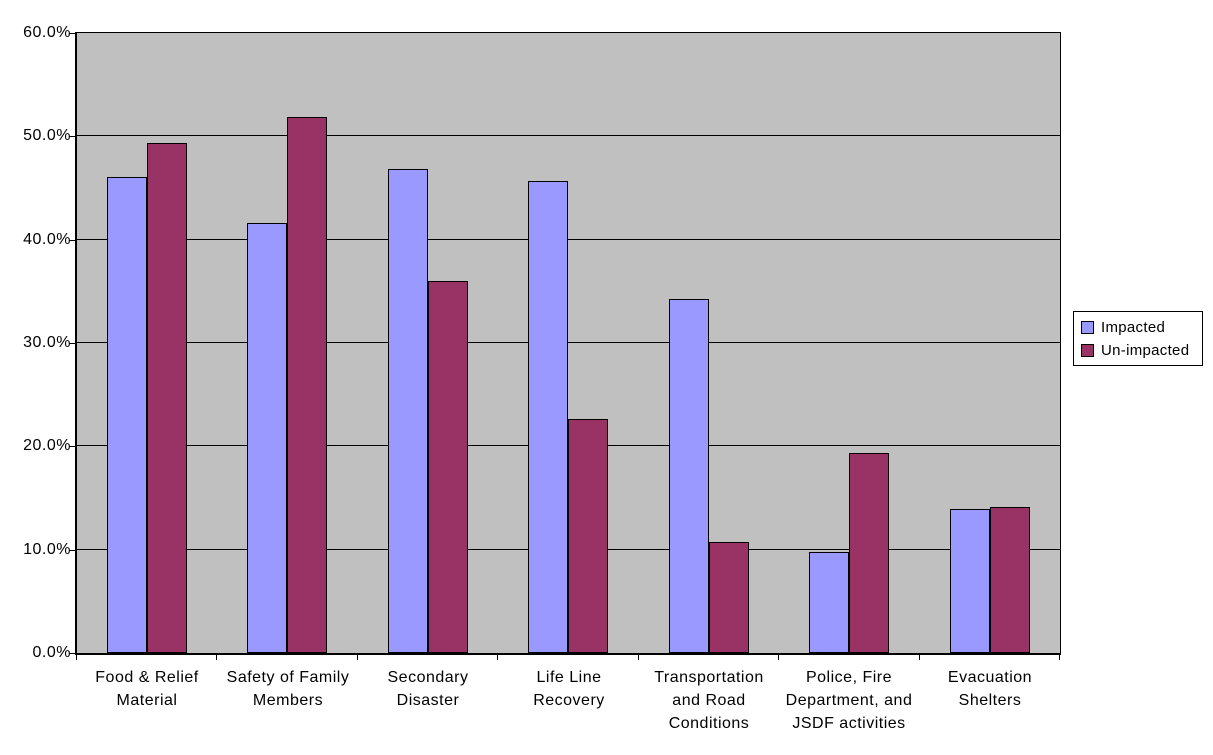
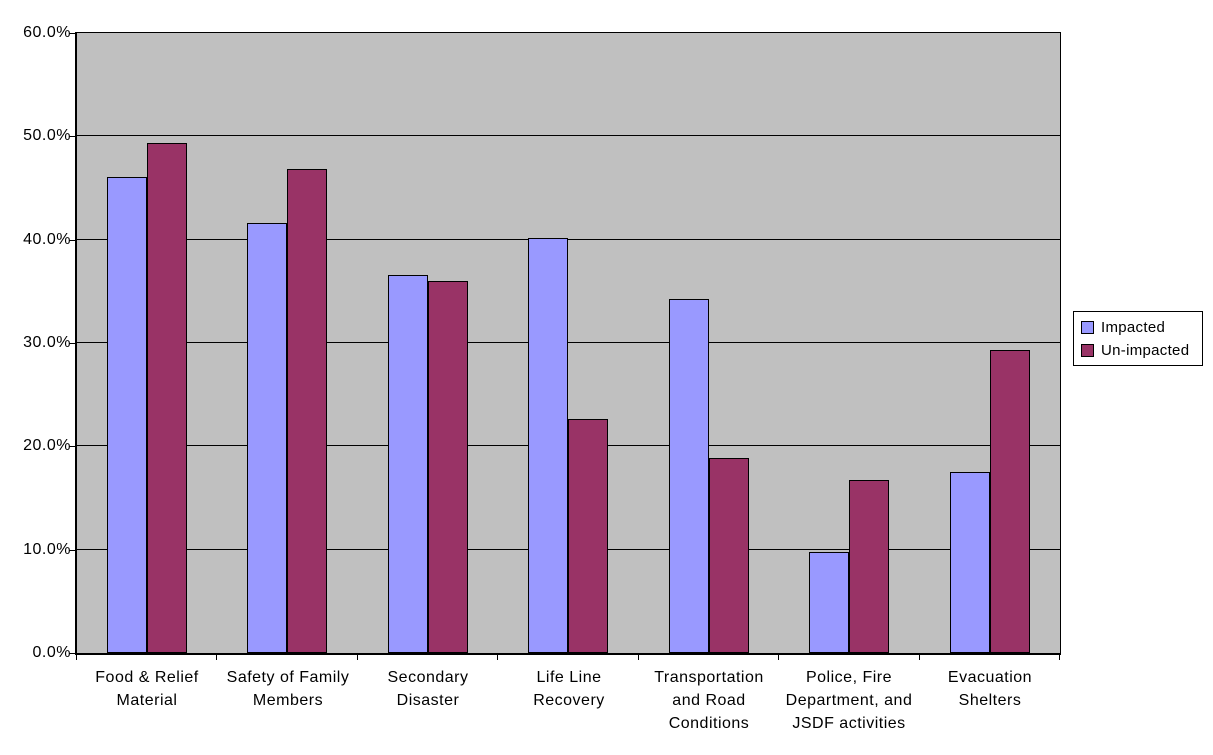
Un-impacted/Safety of Family Members: 51.9% -> 46.8%
Impacted/Secondary Disaster: 46.8% -> 36.6%
Impacted/Life Line Recovery: 45.7% -> 40.2%
Un-impacted/Transportation and Road Conditions: 10.7% -> 18.9%
Un-impacted/Police, Fire Department, and JSDF activities: 19.4% -> 16.7%
Impacted/Evacuation Shelters: 13.9% -> 17.5%
Un-impacted/Evacuation Shelters: 14.1% -> 29.3%
